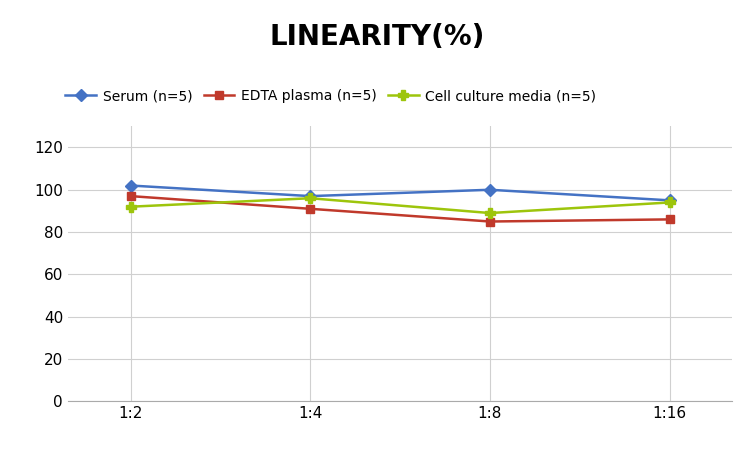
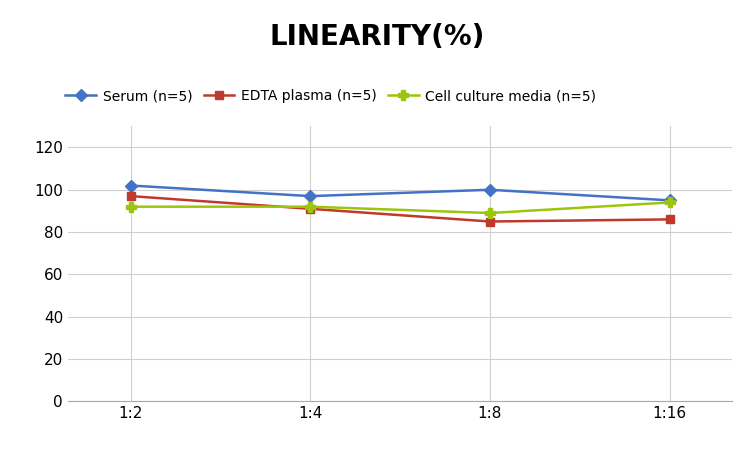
Cell culture media (n=5)/1:4: 96 -> 92
